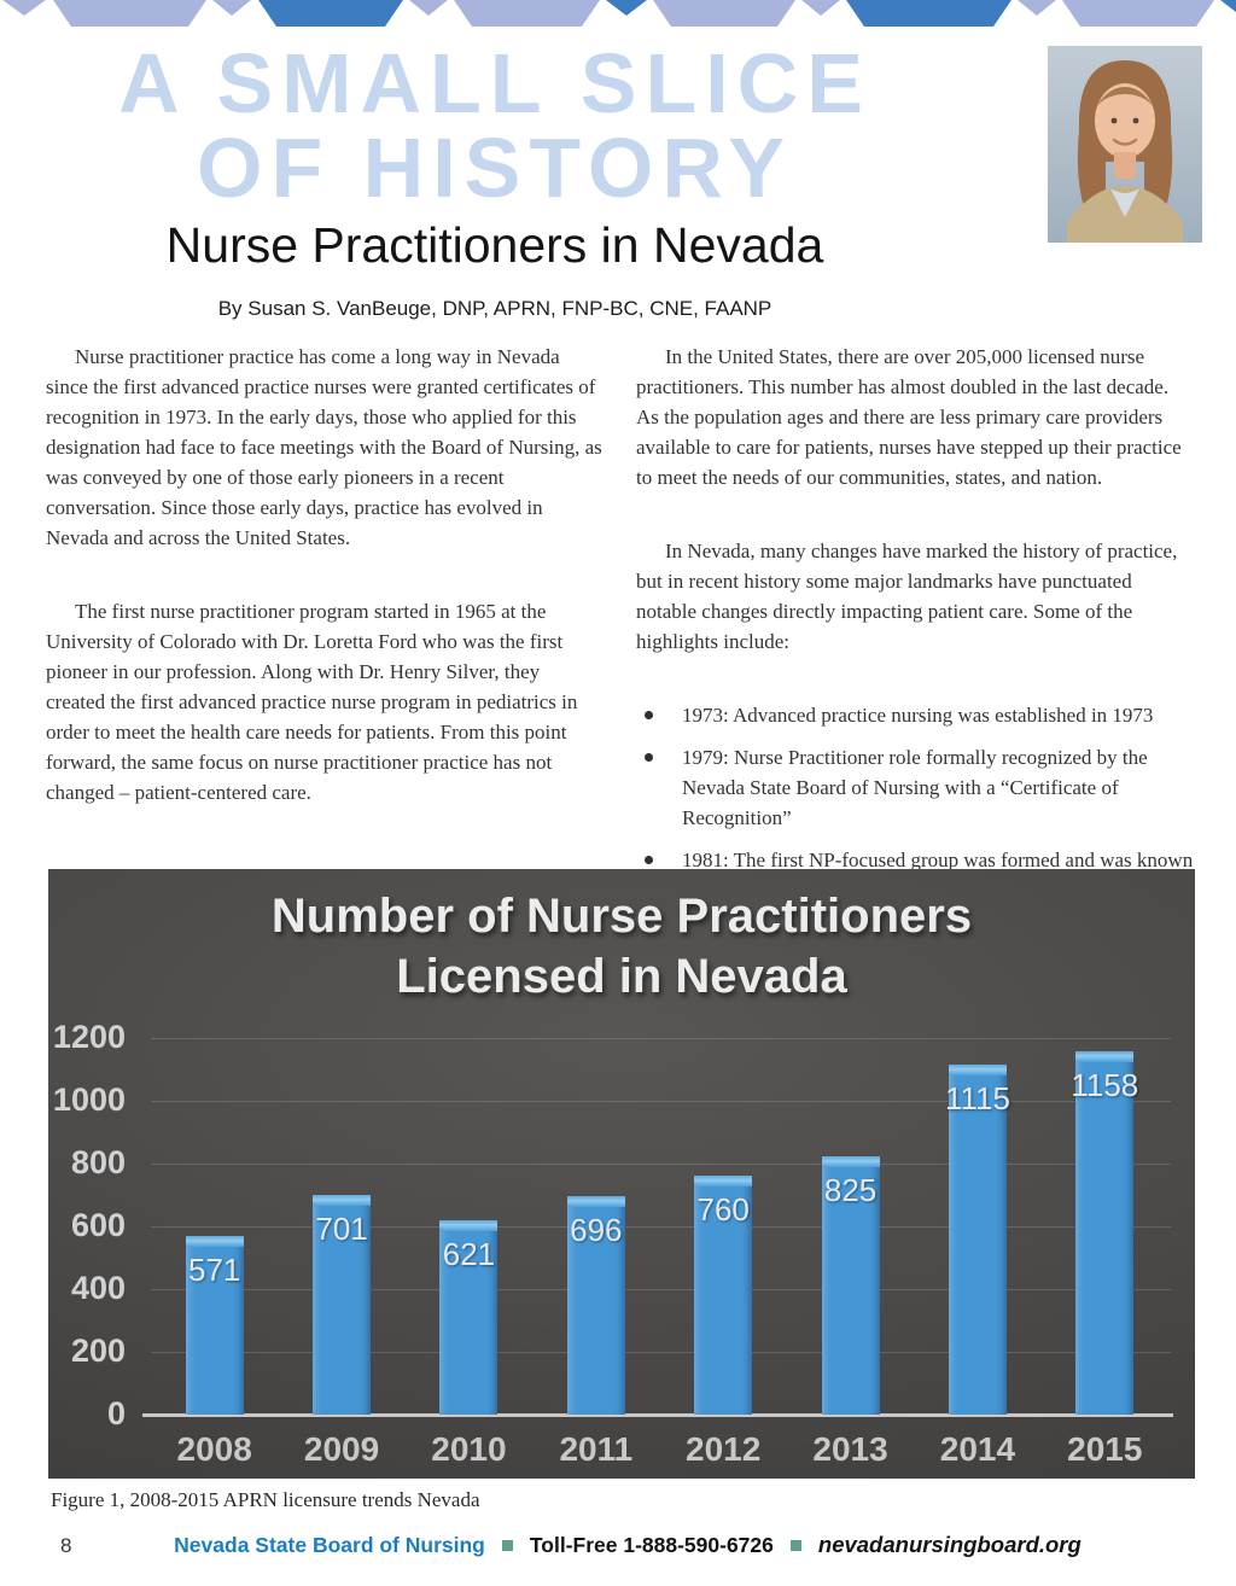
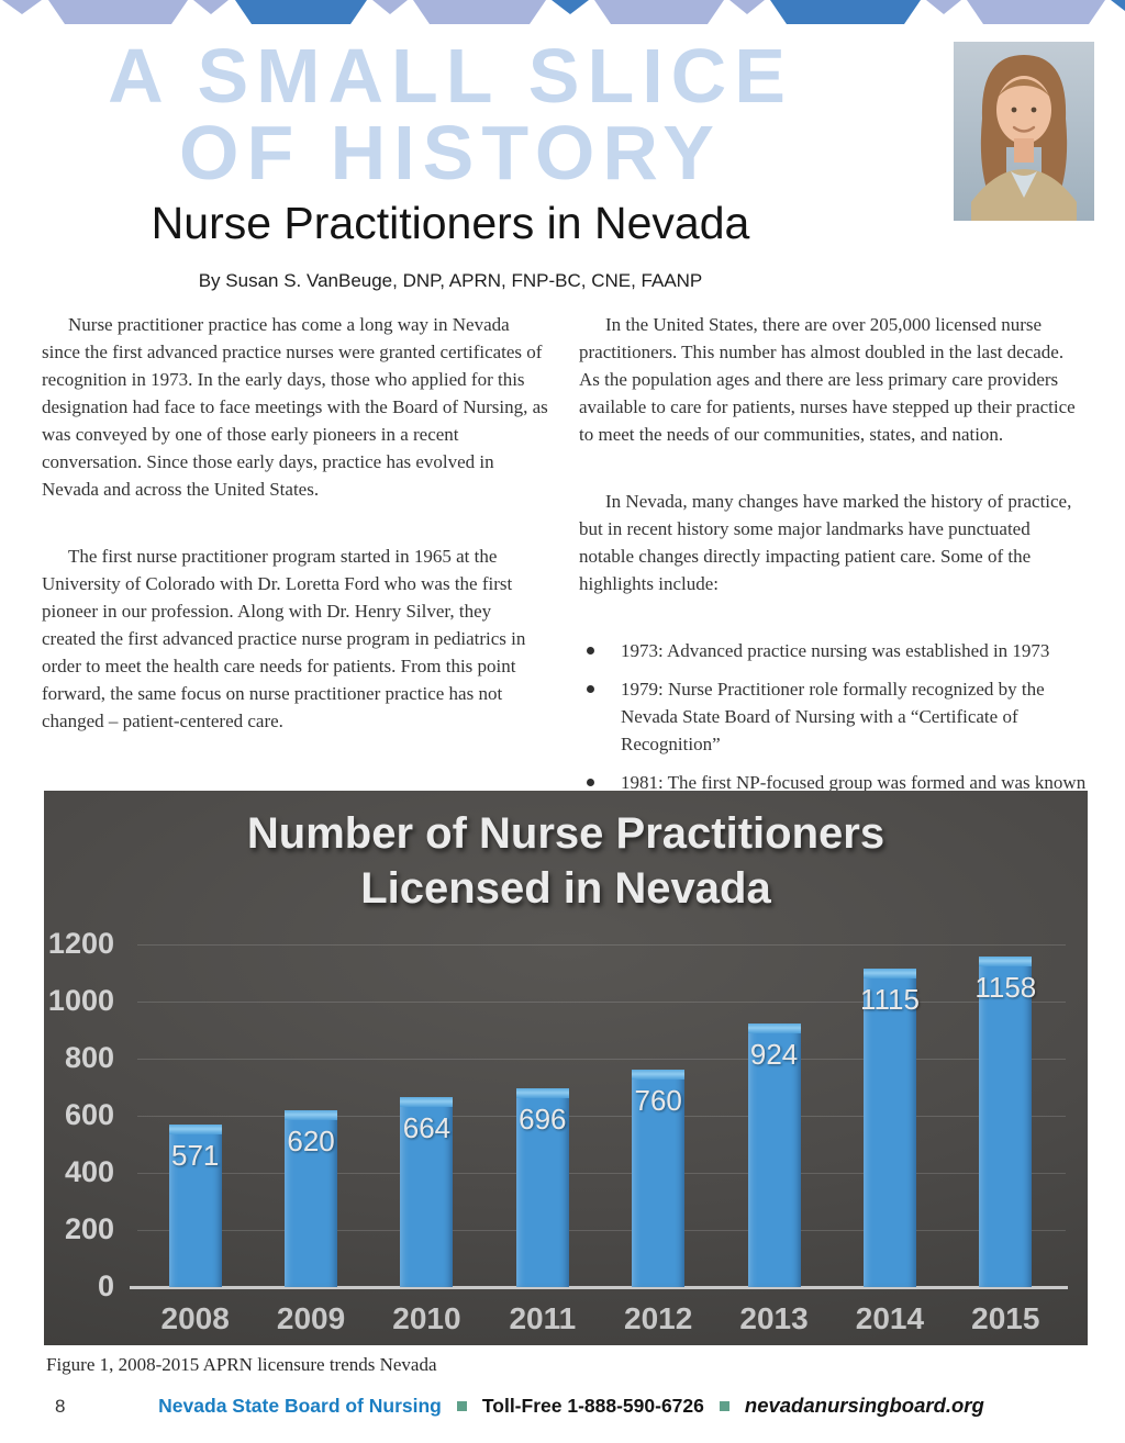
2009: 701 -> 620
2010: 621 -> 664
2013: 825 -> 924
